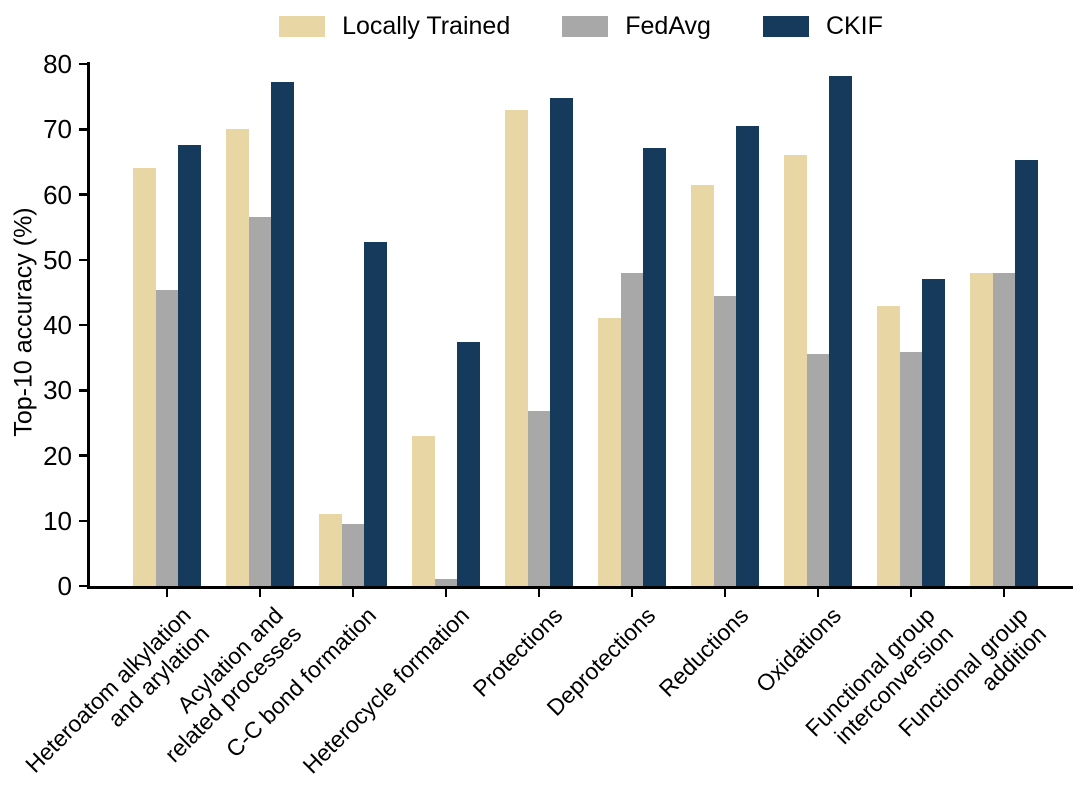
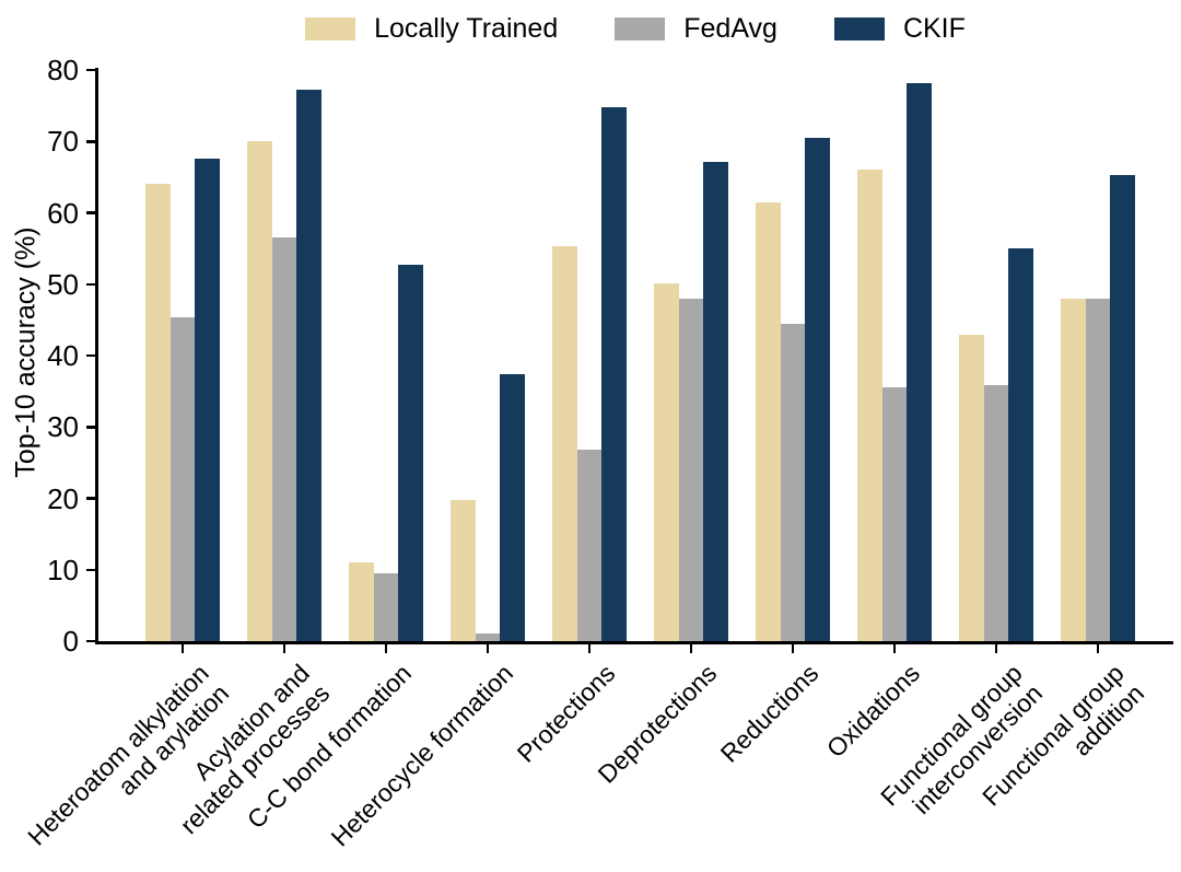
Locally Trained/Heterocycle formation: 23 -> 20
Locally Trained/Protections: 73 -> 55
Locally Trained/Deprotections: 41 -> 50
CKIF/Functional group interconversion: 47 -> 55
